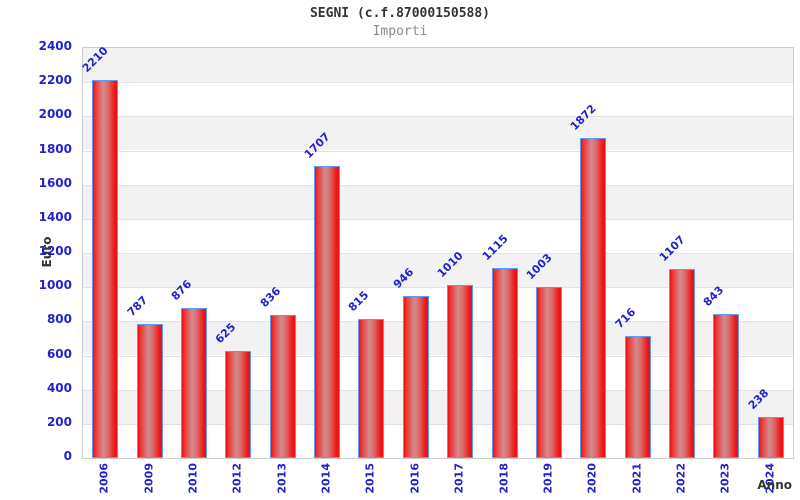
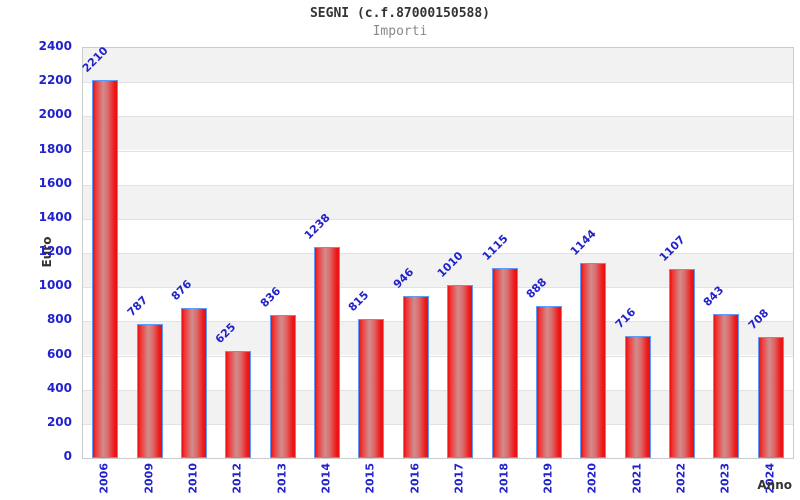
2014: 1707 -> 1238
2019: 1003 -> 888
2020: 1872 -> 1144
2024: 238 -> 708
